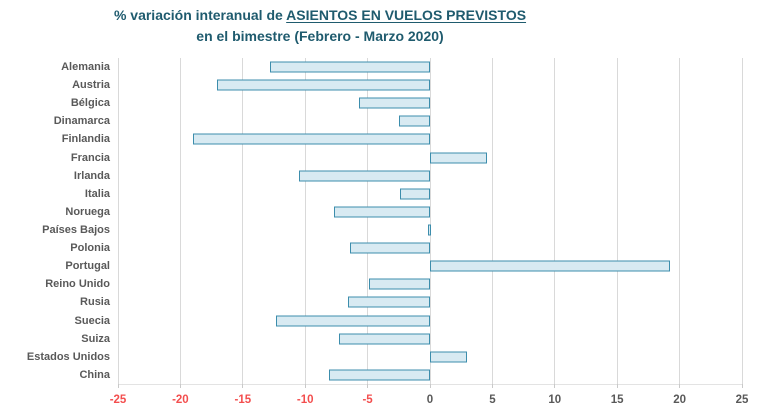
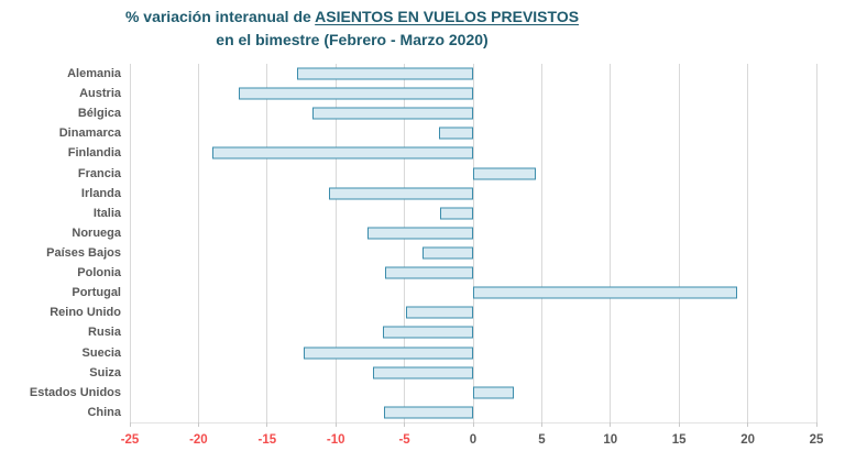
Bélgica: -5.7 -> -11.7
Países Bajos: -0.2 -> -3.7
China: -8.1 -> -6.5
